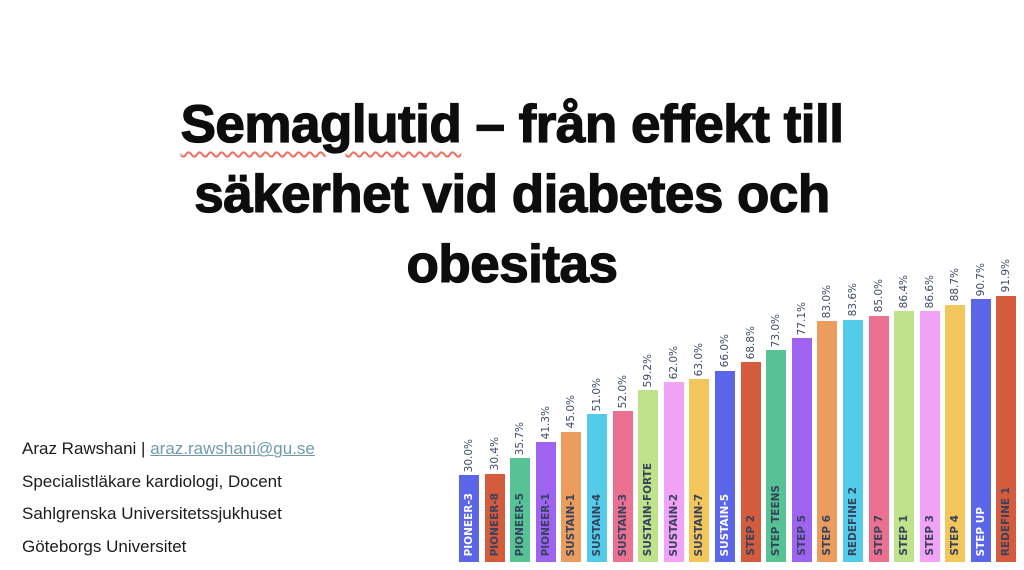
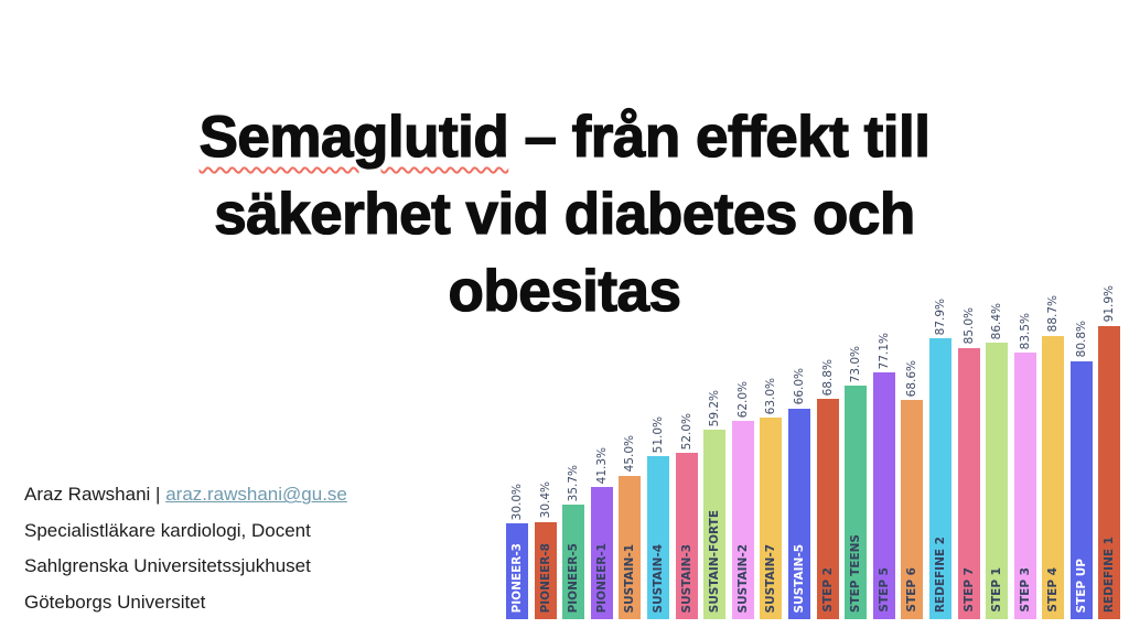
STEP 6: 83.0% -> 68.6%
REDEFINE 2: 83.6% -> 87.9%
STEP 3: 86.6% -> 83.5%
STEP UP: 90.7% -> 80.8%
